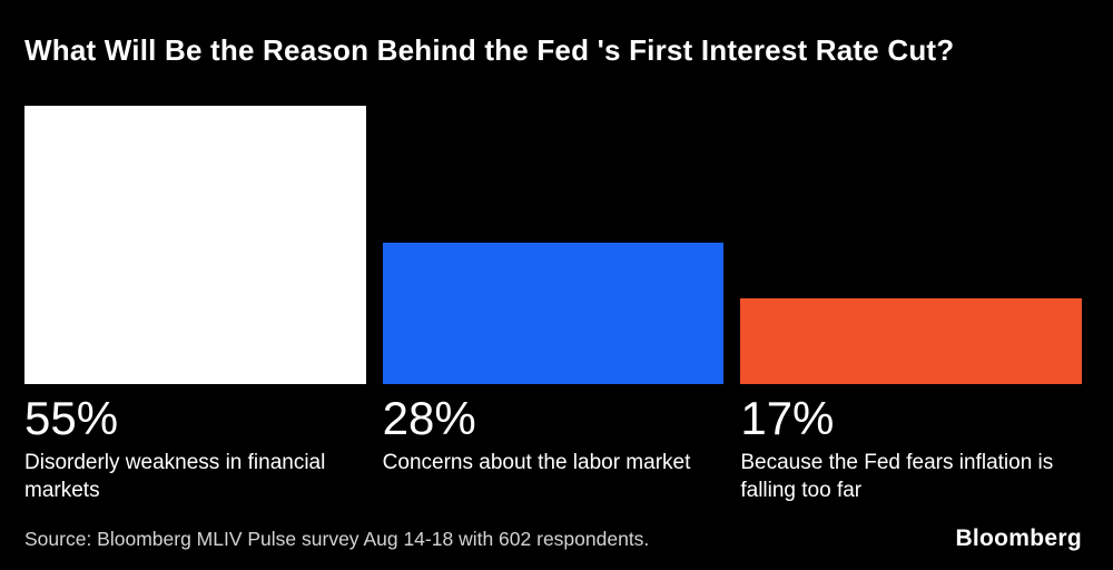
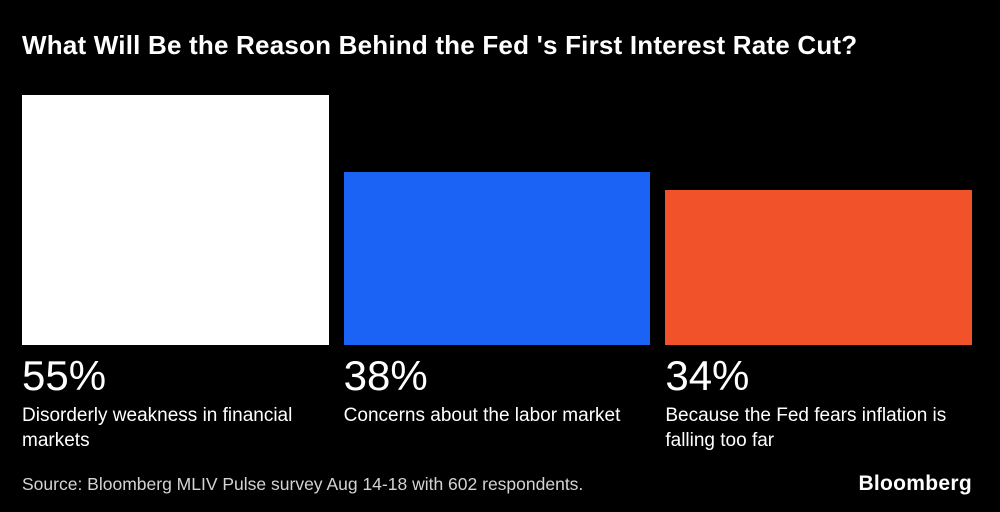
Concerns about the labor market: 28% -> 38%
Because the Fed fears inflation is falling too far: 17% -> 34%
